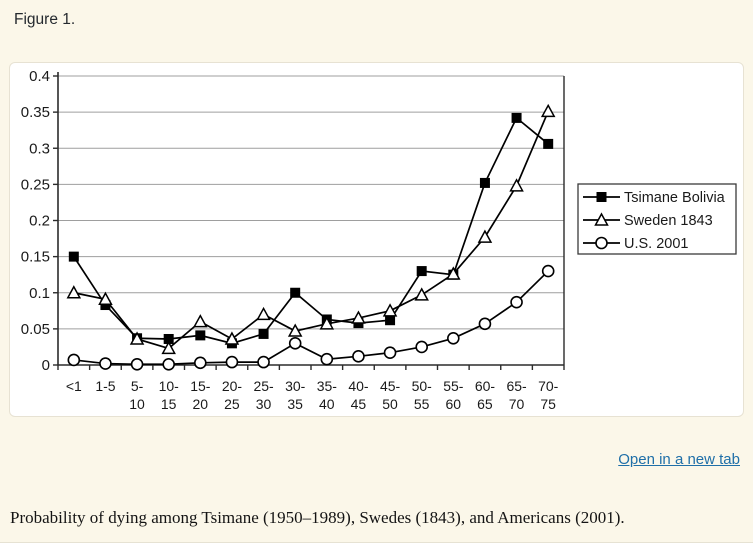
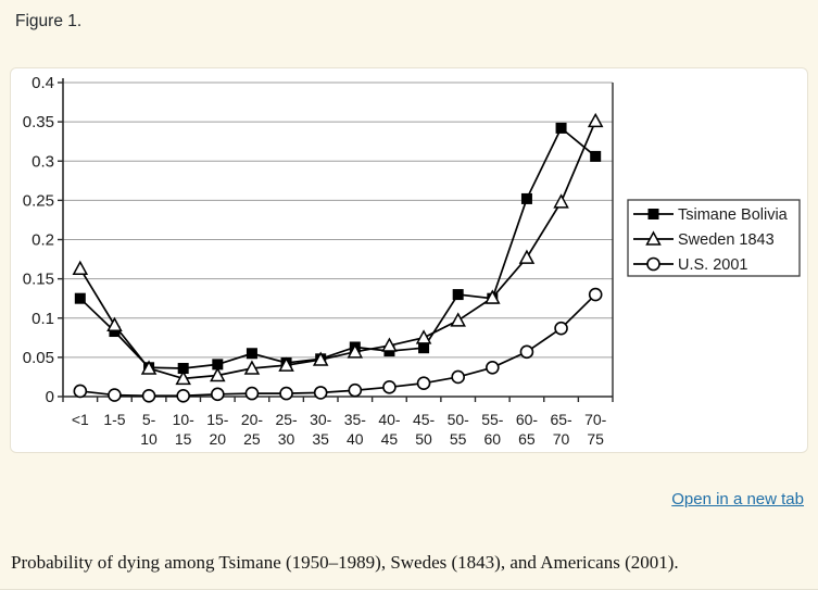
Tsimane Bolivia/<1: 0.15 -> 0.12
Sweden 1843/<1: 0.10 -> 0.16
Sweden 1843/15-20: 0.06 -> 0.03
Tsimane Bolivia/20-25: 0.03 -> 0.06
Sweden 1843/25-30: 0.07 -> 0.04
Tsimane Bolivia/30-35: 0.10 -> 0.05
U.S. 2001/30-35: 0.03 -> 0.01
